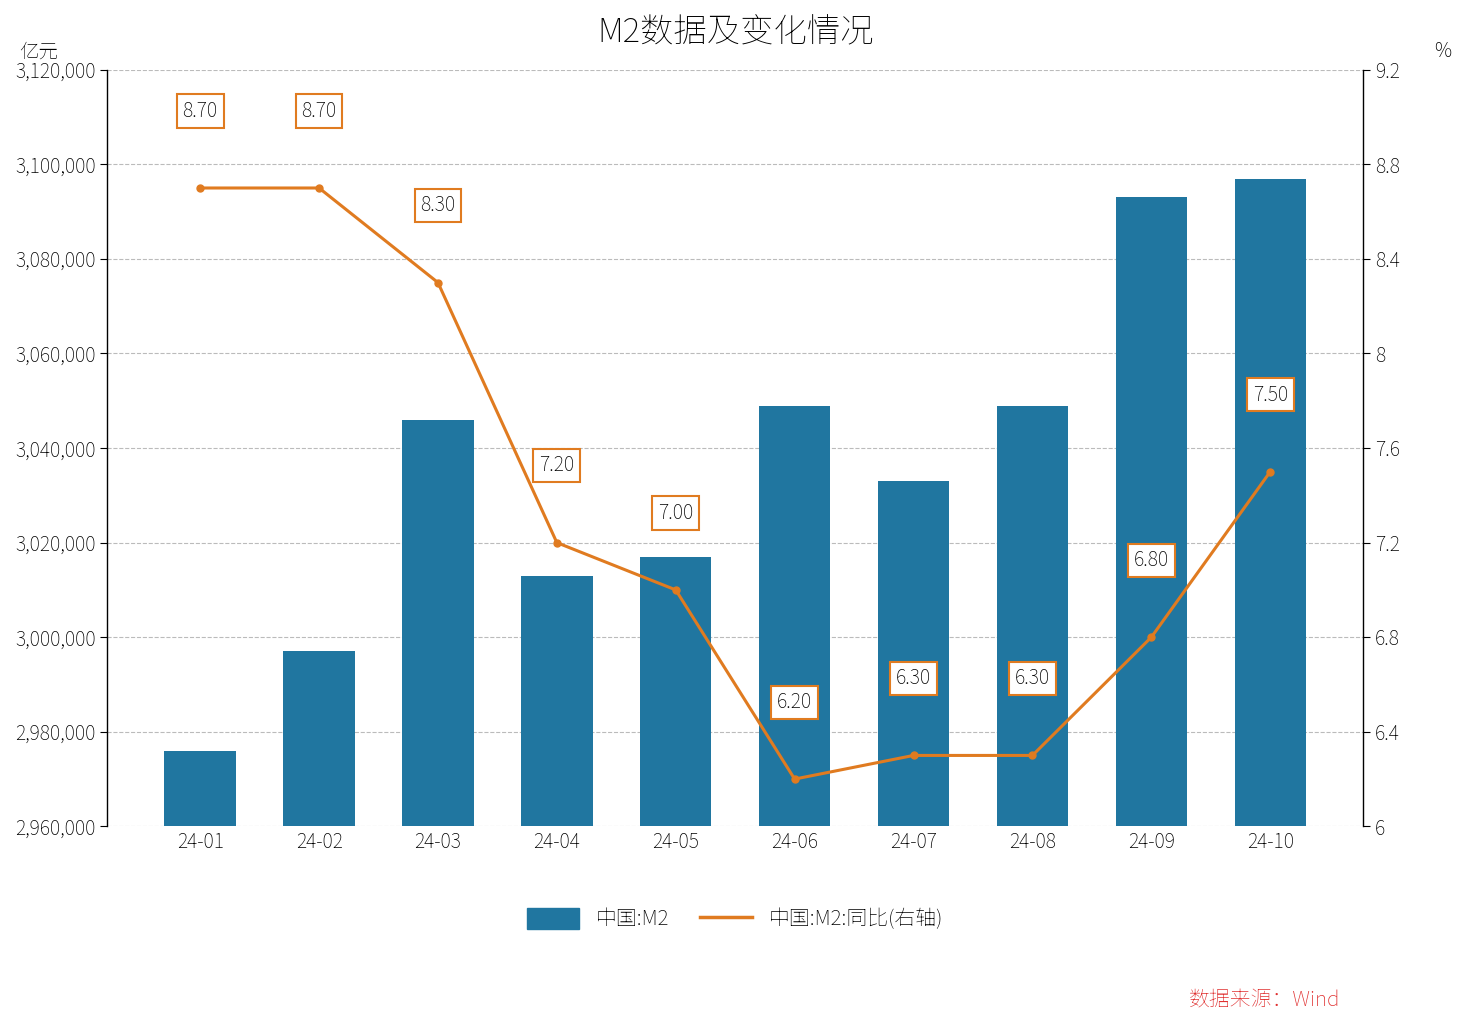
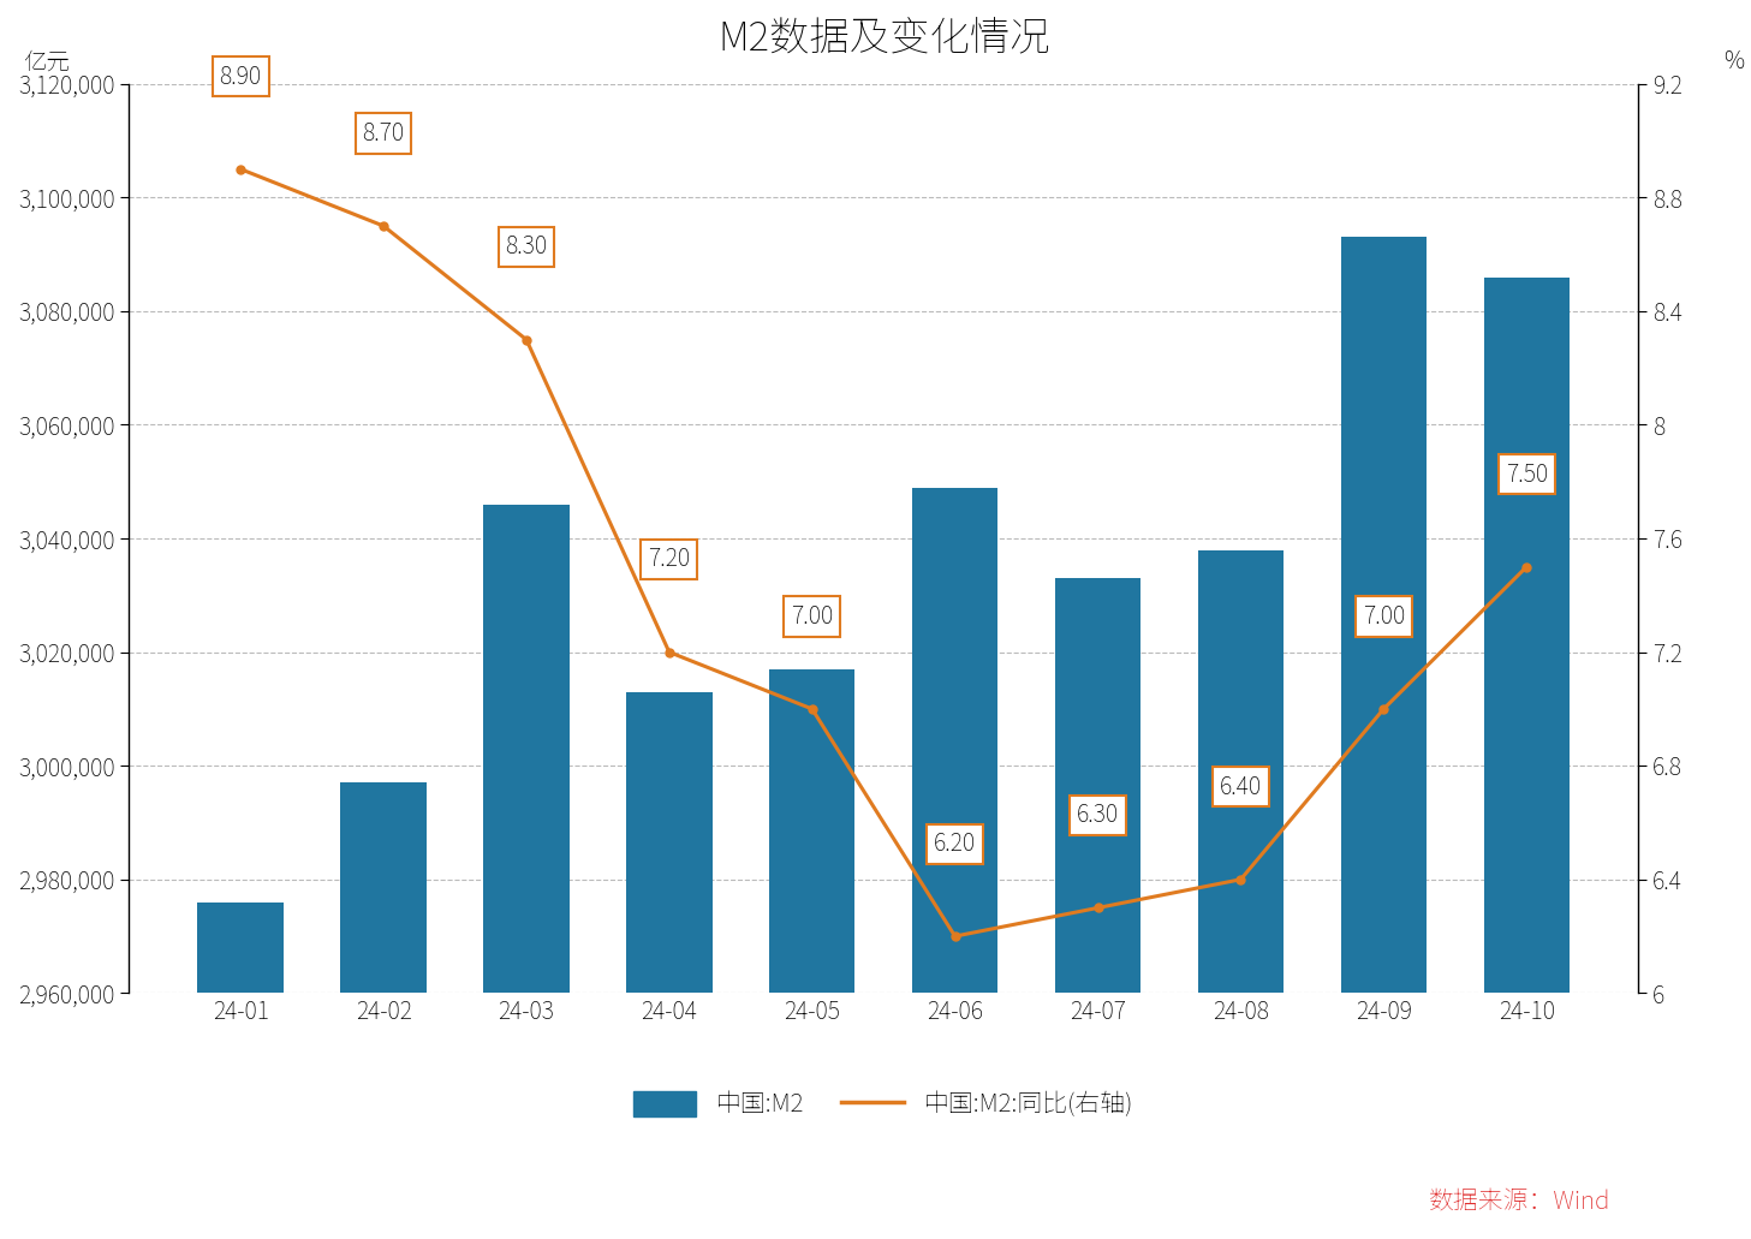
中国:M2:同比(右轴)/24-01: 8.70 -> 8.90
中国:M2/24-08: 3,049,000 -> 3,038,000
中国:M2:同比(右轴)/24-08: 6.30 -> 6.40
中国:M2:同比(右轴)/24-09: 6.80 -> 7.00
中国:M2/24-10: 3,097,000 -> 3,086,000
